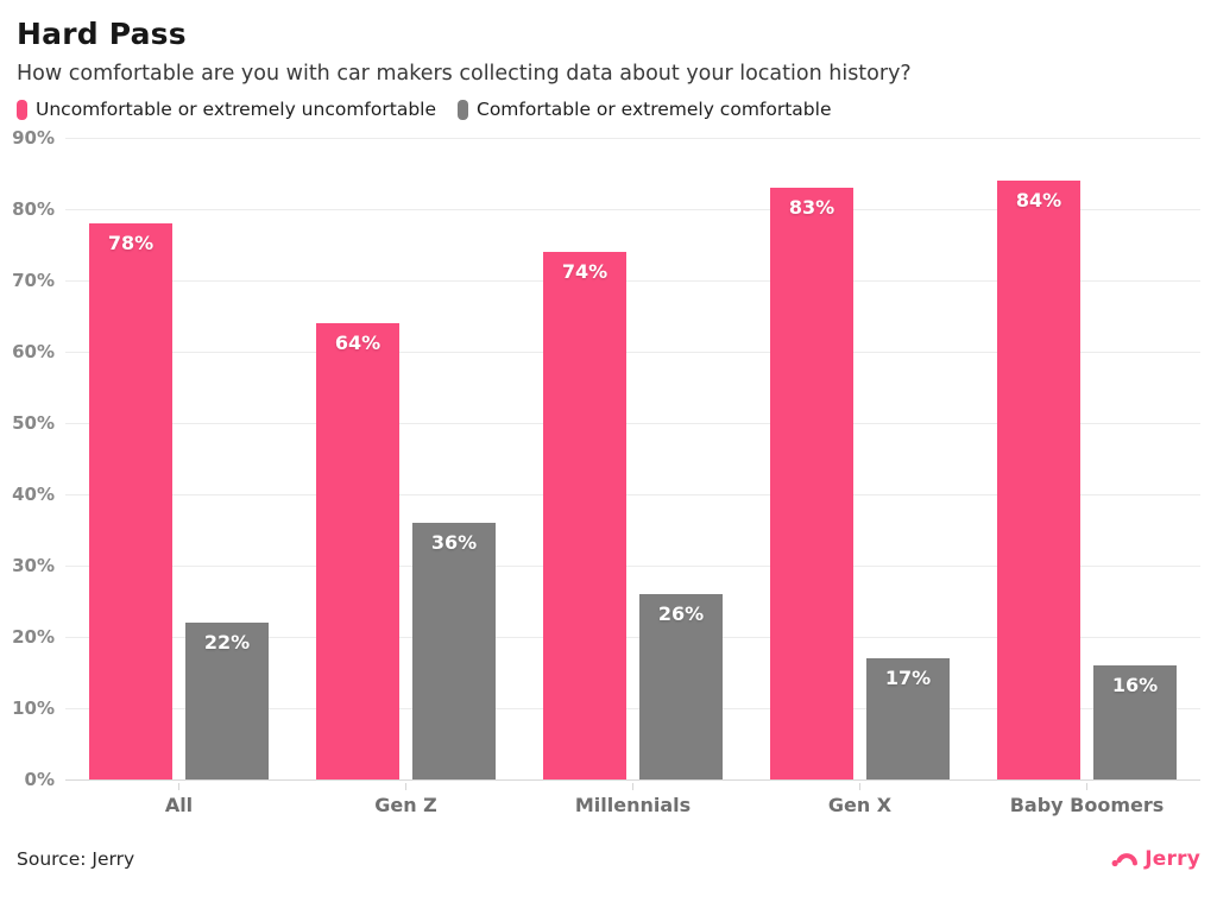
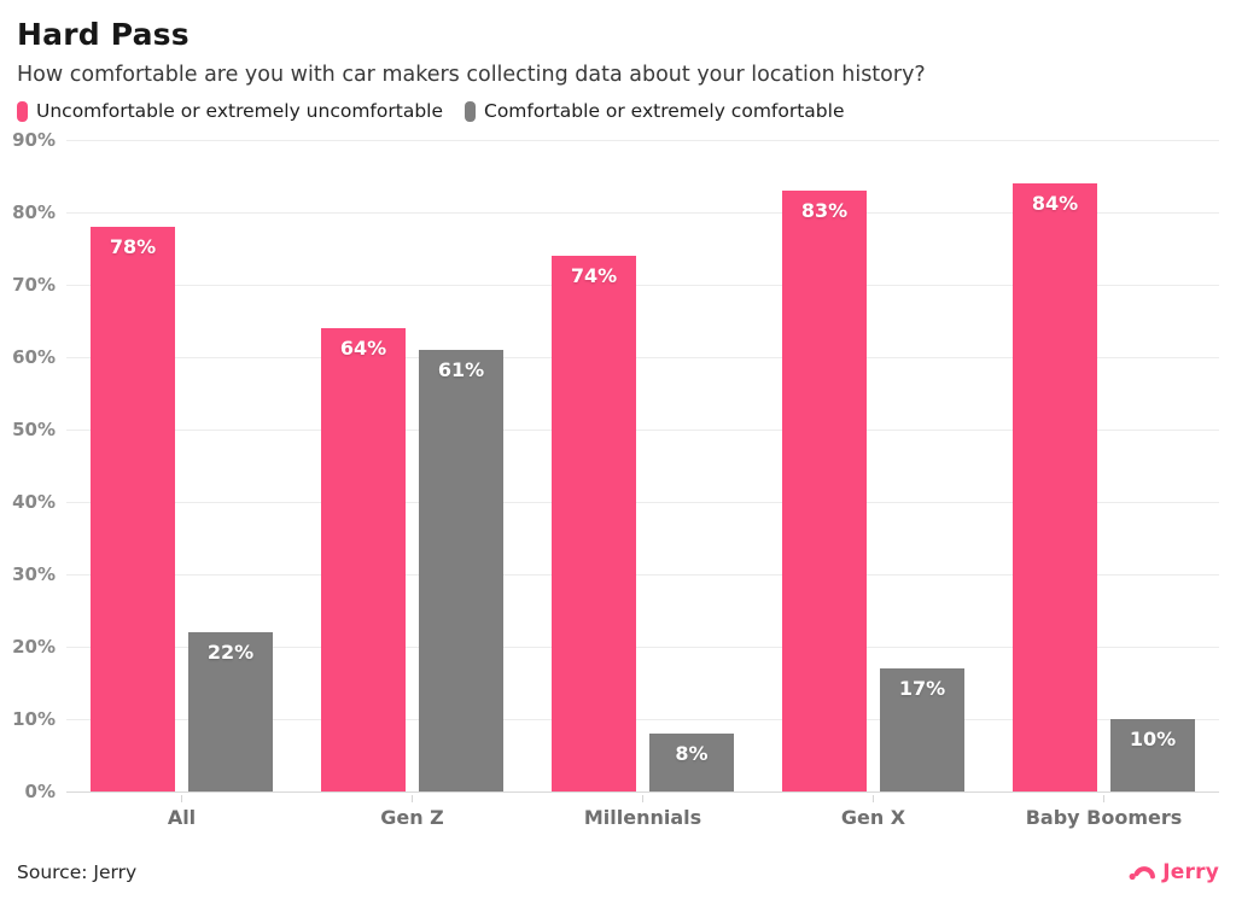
Comfortable or extremely comfortable/Gen Z: 36% -> 61%
Comfortable or extremely comfortable/Millennials: 26% -> 8%
Comfortable or extremely comfortable/Baby Boomers: 16% -> 10%
